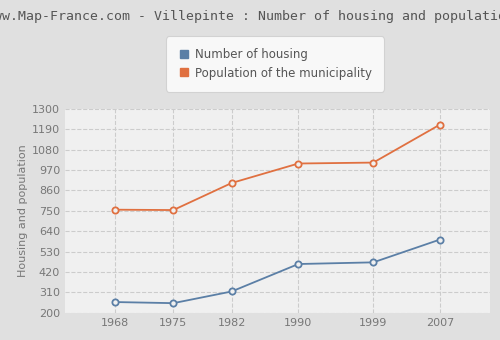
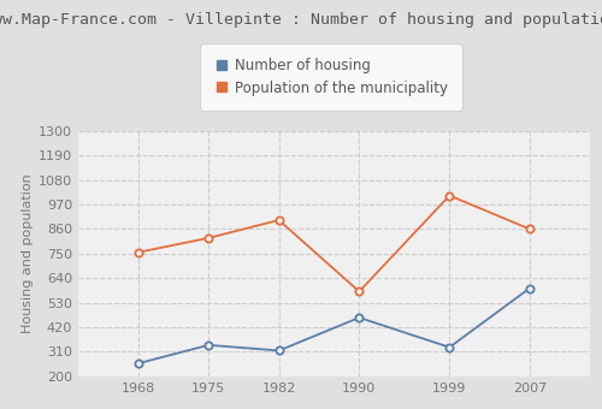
Number of housing/1975: 250 -> 340
Population of the municipality/1975: 750 -> 820
Population of the municipality/1990: 1000 -> 580
Number of housing/1999: 470 -> 330
Population of the municipality/2007: 1220 -> 860
